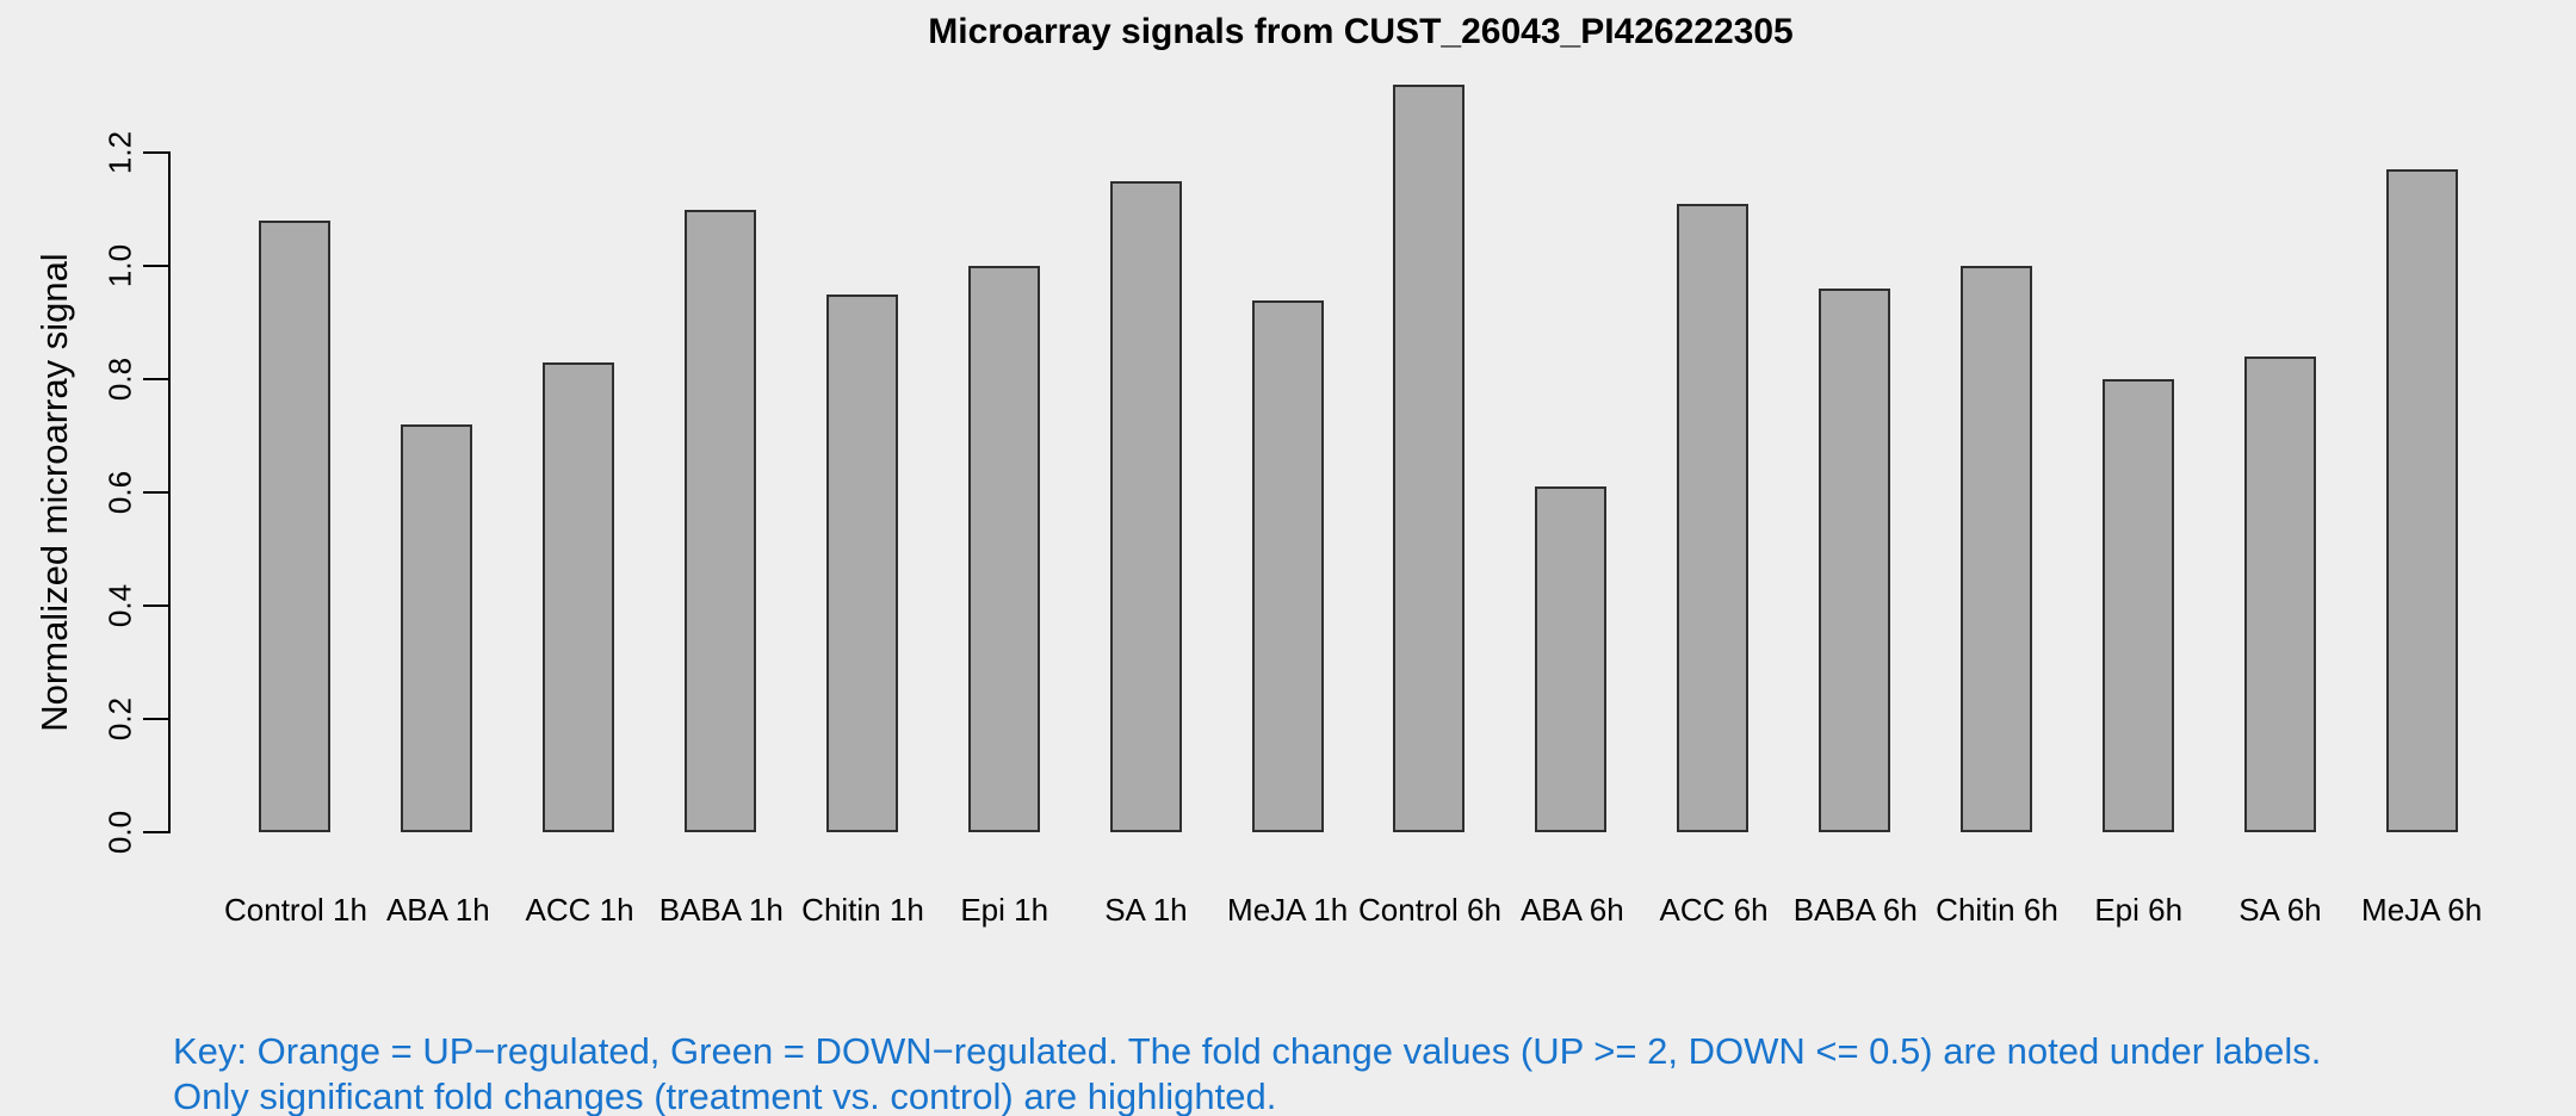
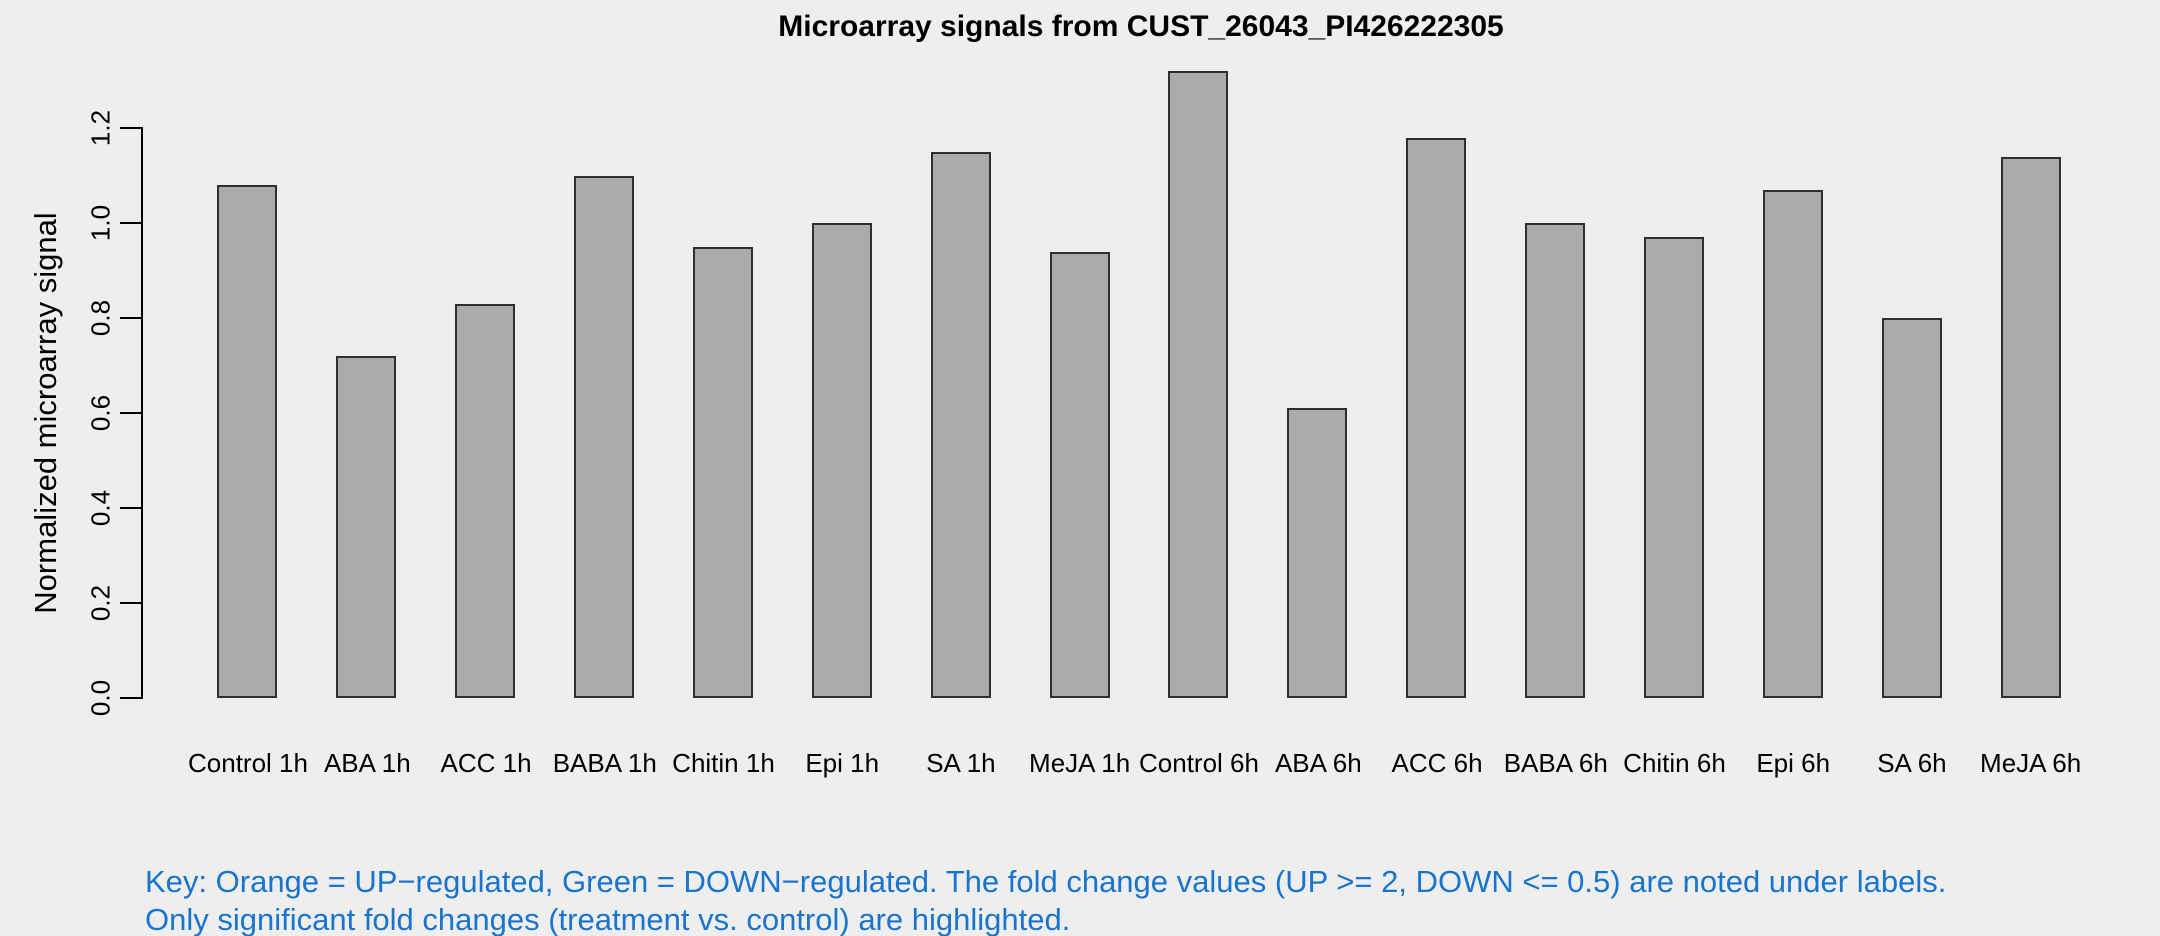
ACC 6h: 1.11 -> 1.18
BABA 6h: 0.96 -> 1.00
Chitin 6h: 1.00 -> 0.97
Epi 6h: 0.80 -> 1.07
SA 6h: 0.84 -> 0.80
MeJA 6h: 1.17 -> 1.14
